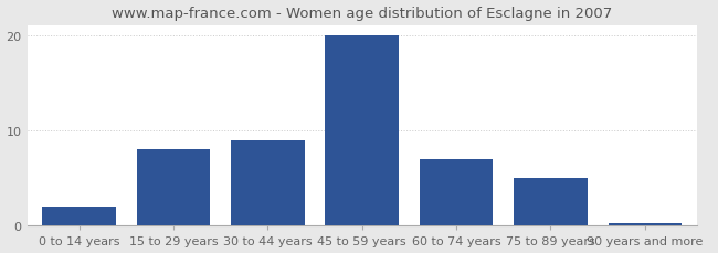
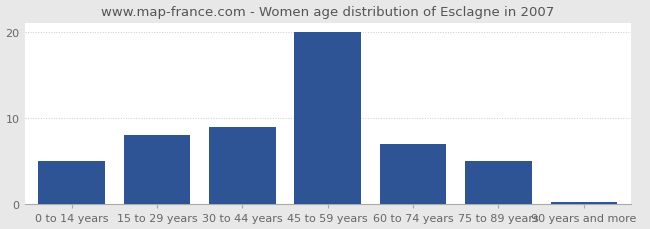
0 to 14 years: 2.0 -> 5.0
